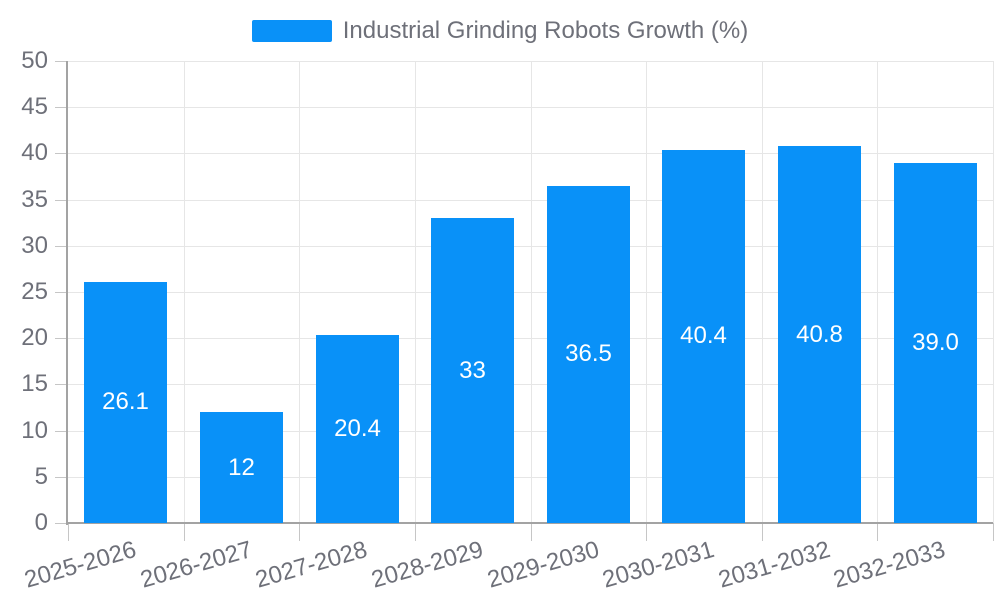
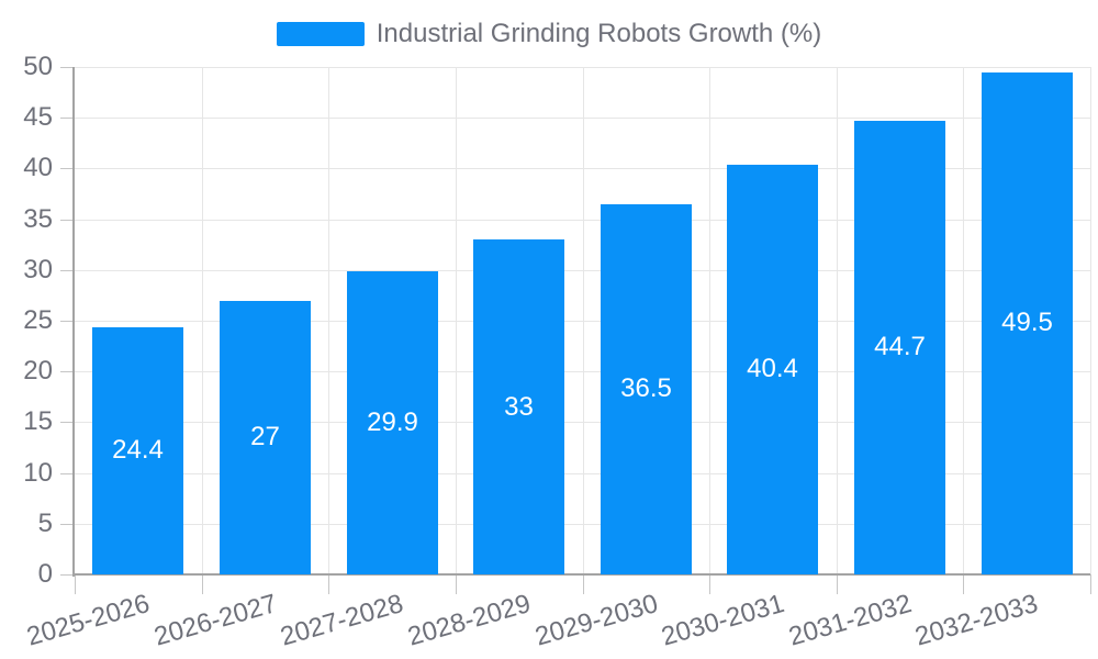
2025-2026: 26.1 -> 24.4
2026-2027: 12 -> 27
2027-2028: 20.4 -> 29.9
2031-2032: 40.8 -> 44.7
2032-2033: 39.0 -> 49.5
